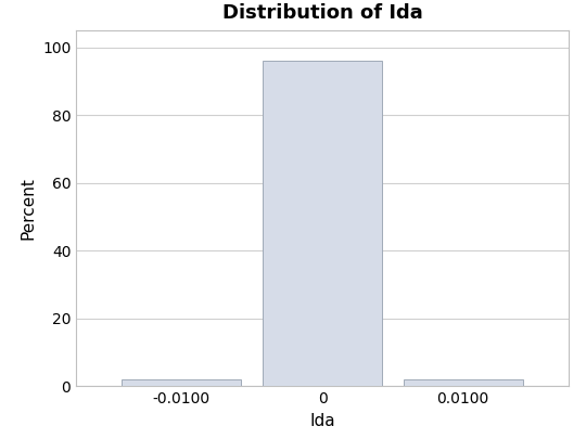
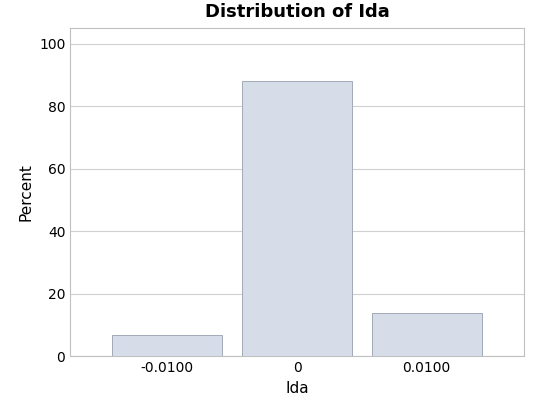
-0.0100: 2 -> 7
0: 96 -> 88
0.0100: 2 -> 14
